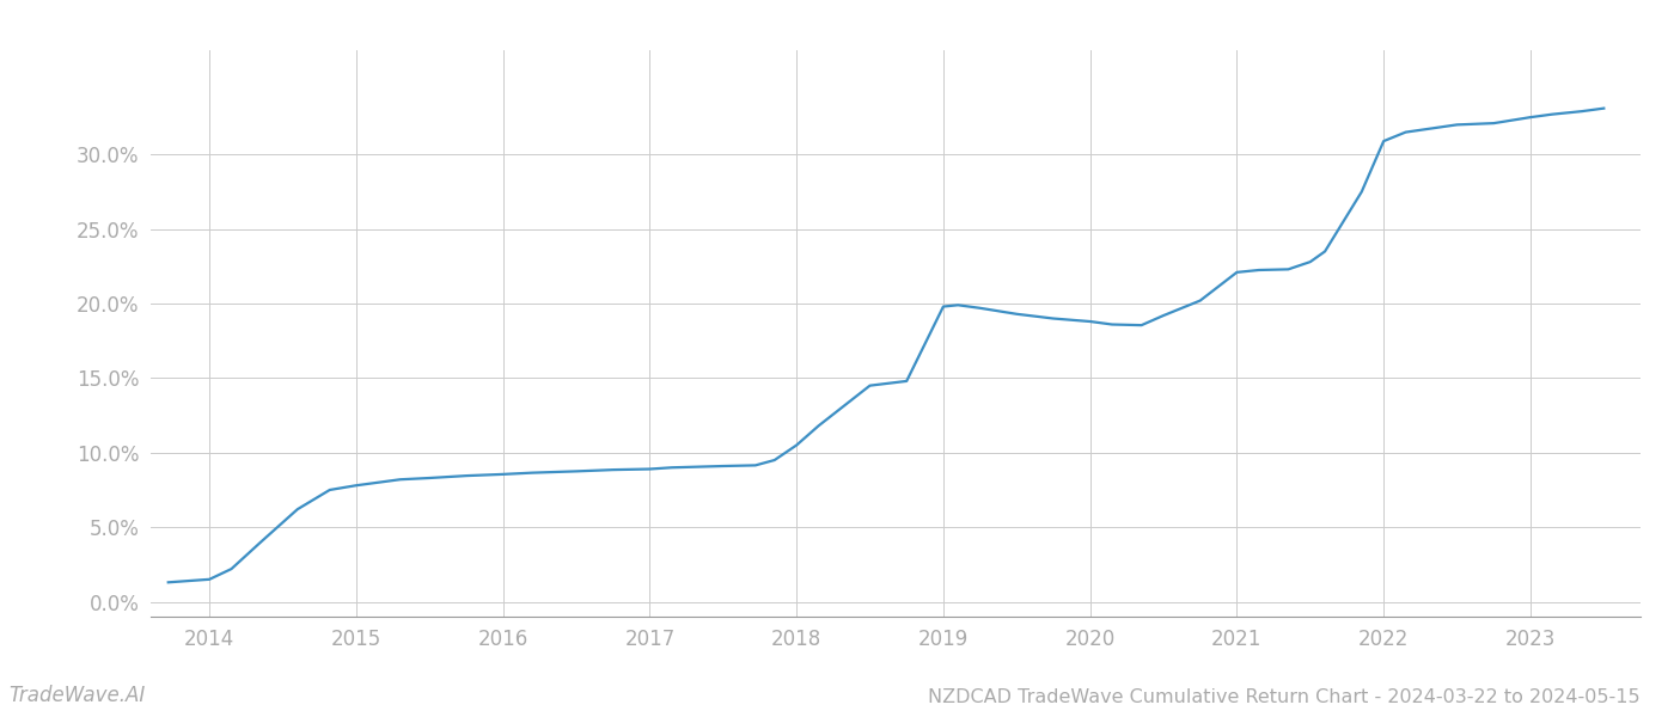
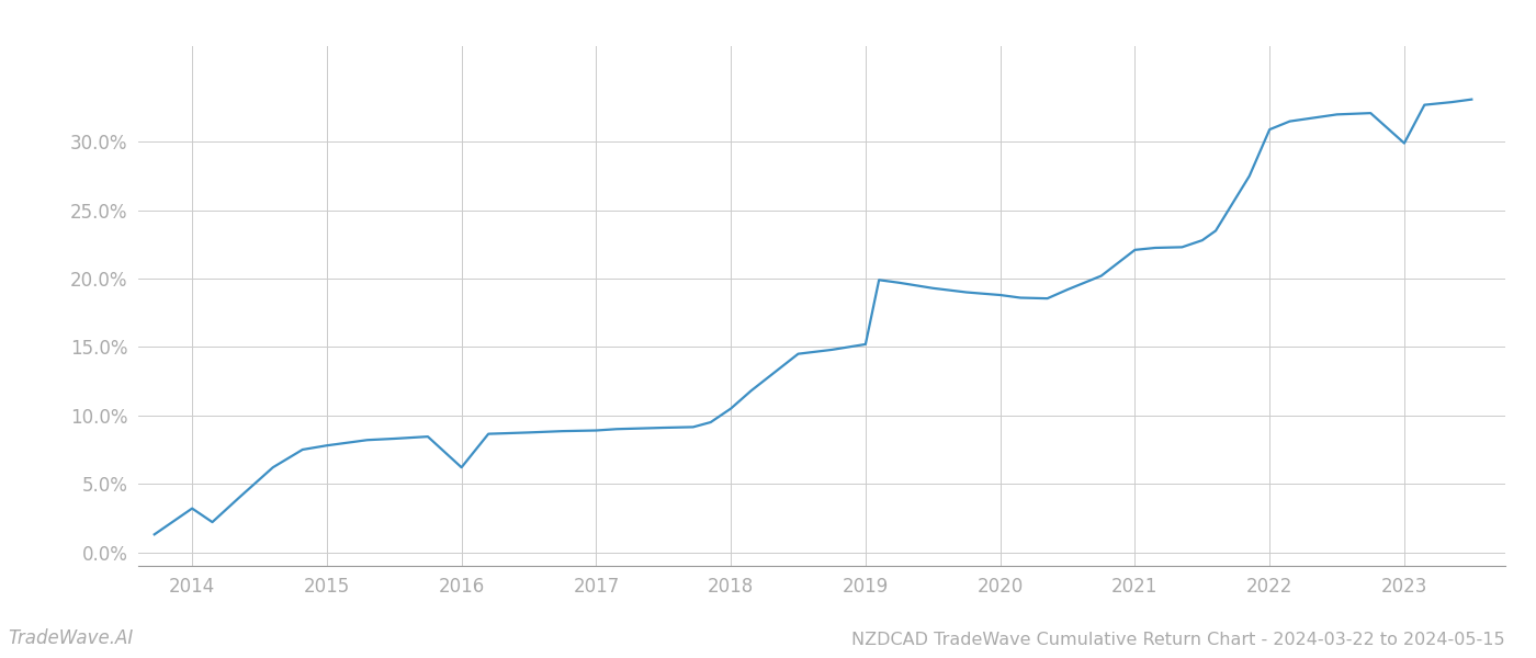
2014: 1.5% -> 3.2%
2016: 8.6% -> 6.2%
2019: 19.8% -> 15.2%
2023: 32.5% -> 29.9%
